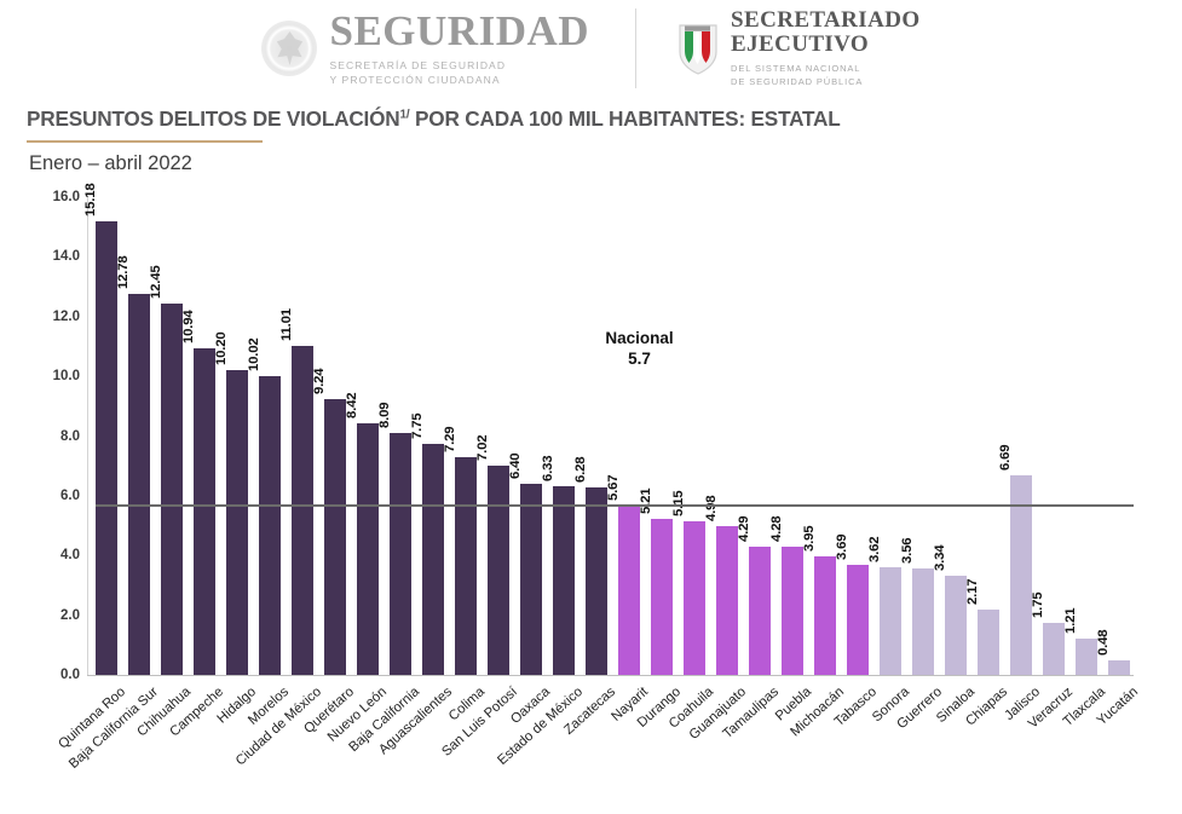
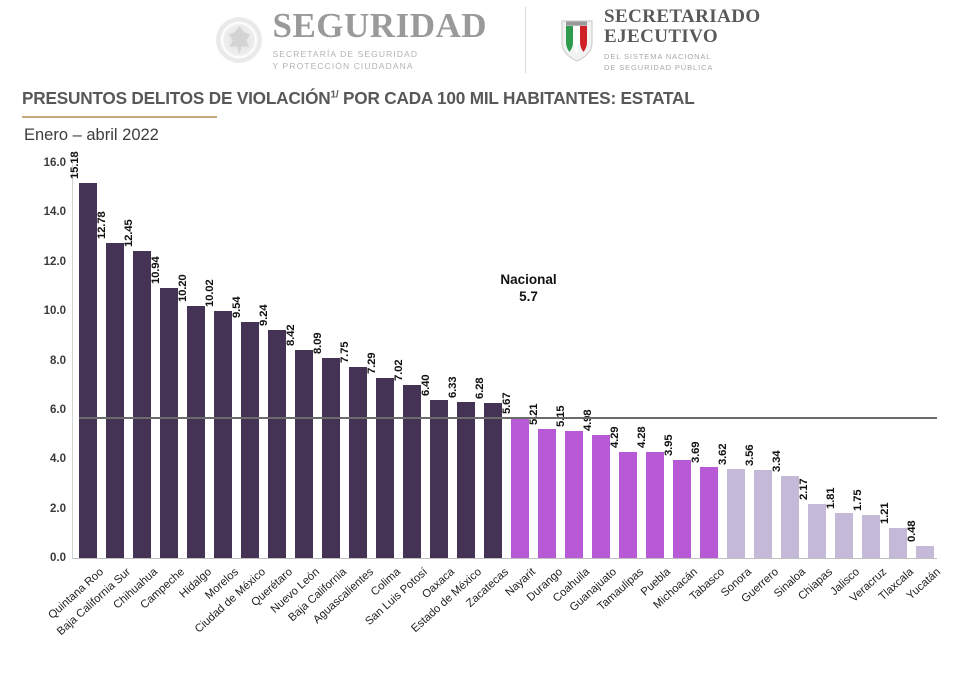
Ciudad de México: 11.01 -> 9.54
Jalisco: 6.69 -> 1.81
